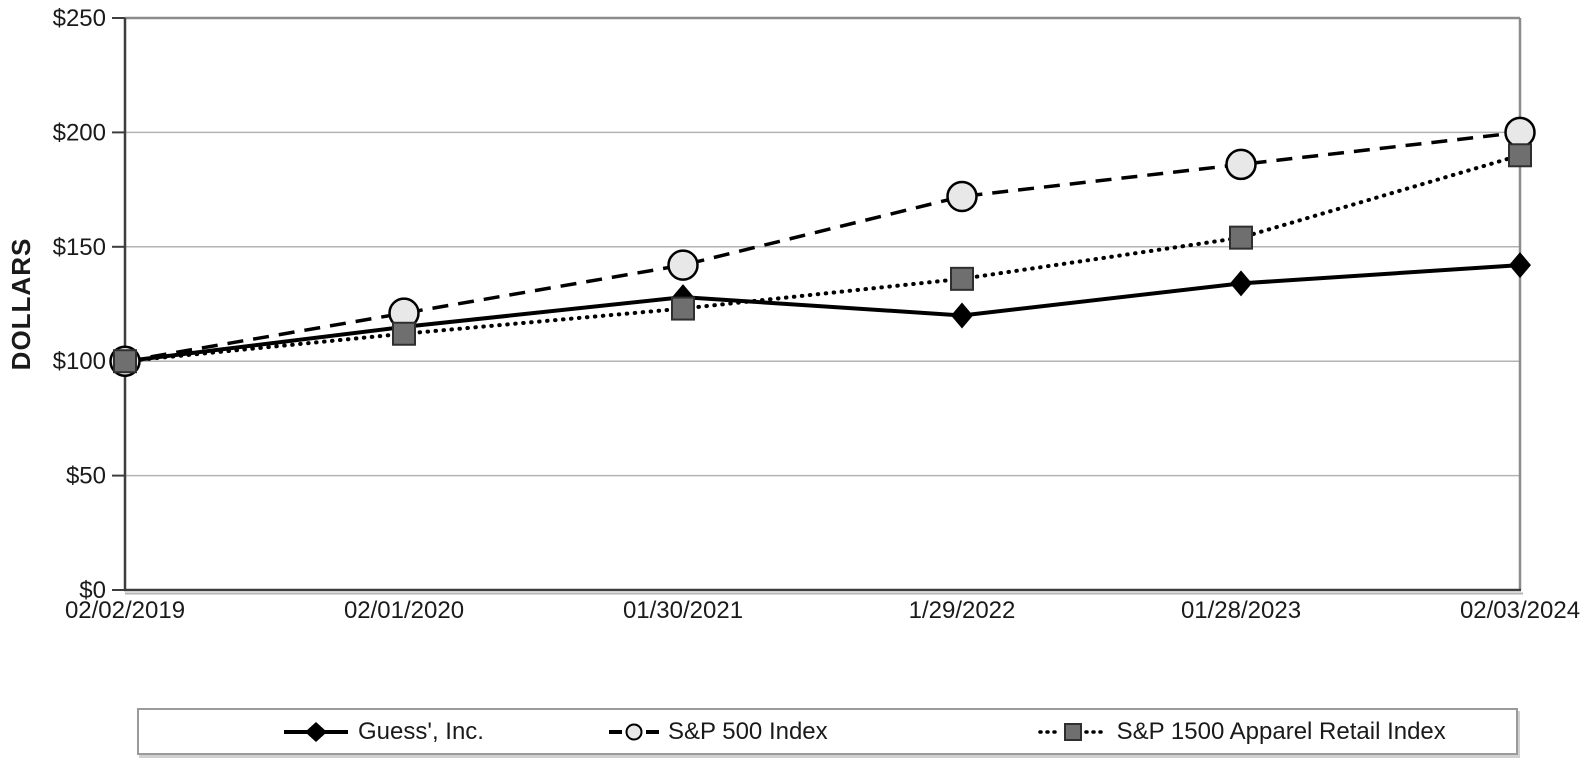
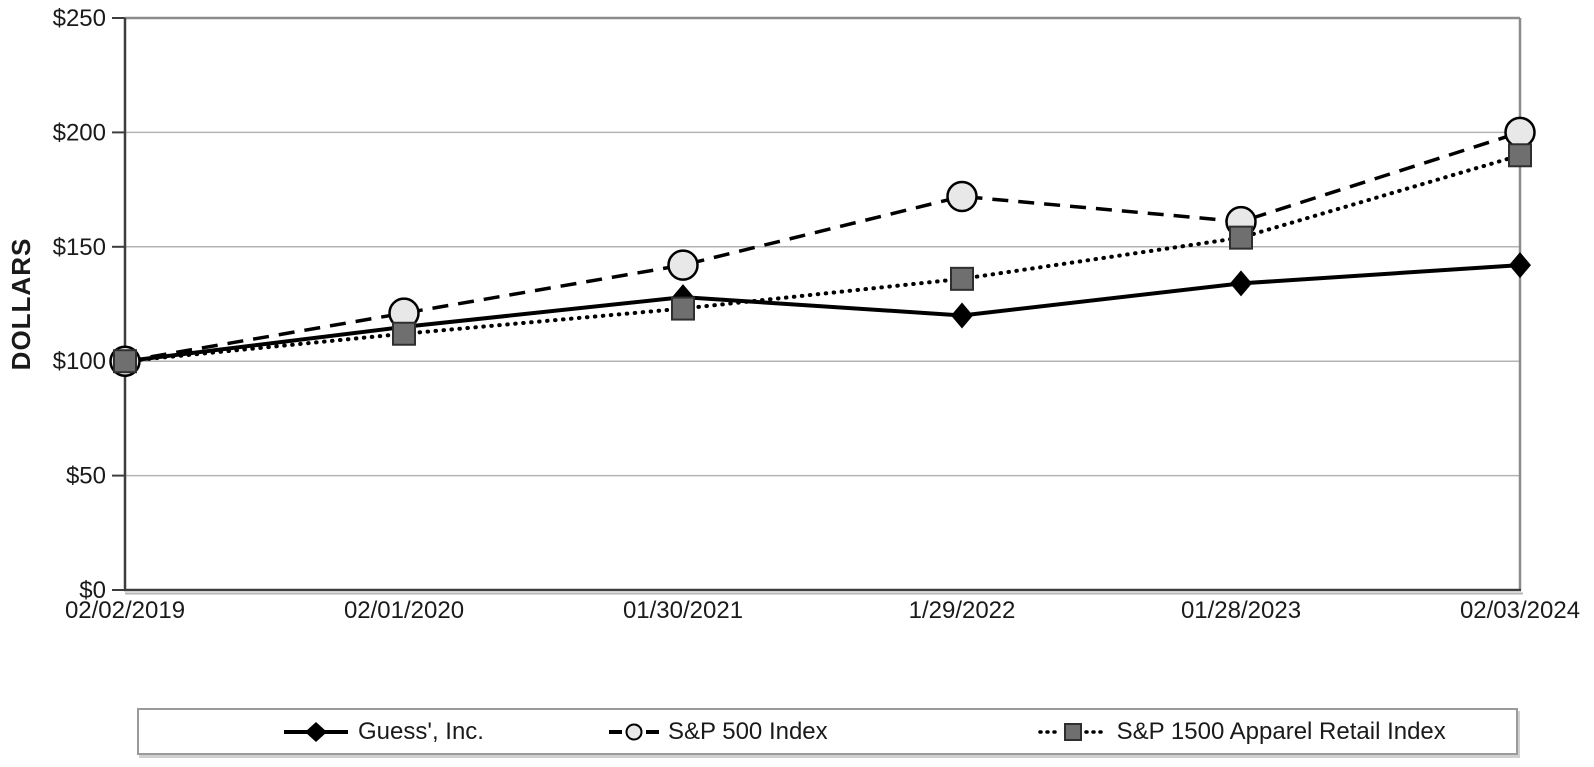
S&P 500 Index/01/28/2023: $186 -> $161
